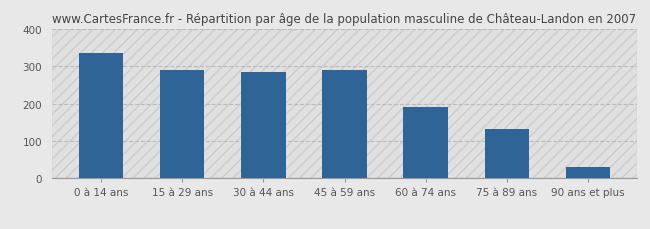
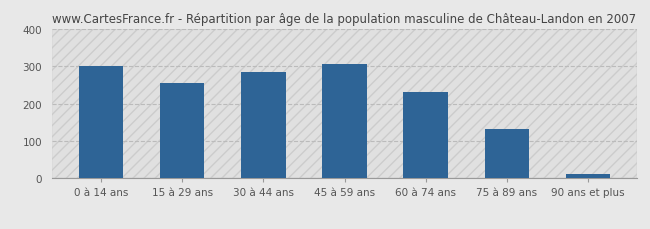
0 à 14 ans: 335 -> 302
15 à 29 ans: 290 -> 254
45 à 59 ans: 290 -> 305
60 à 74 ans: 190 -> 232
90 ans et plus: 30 -> 13
